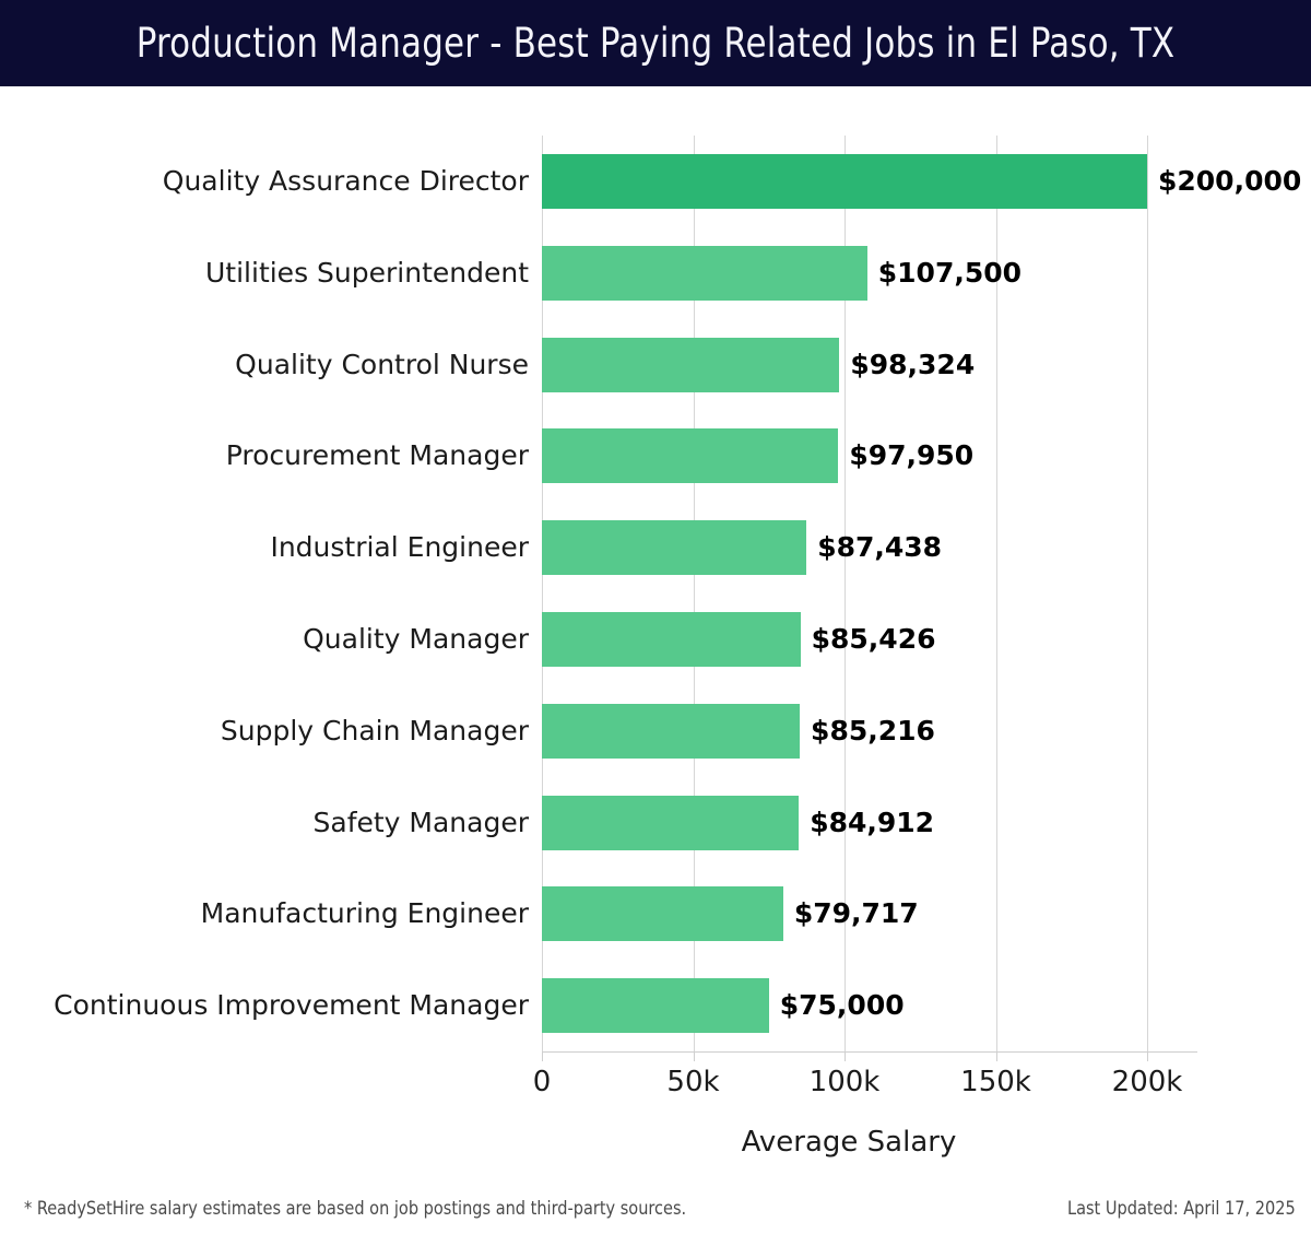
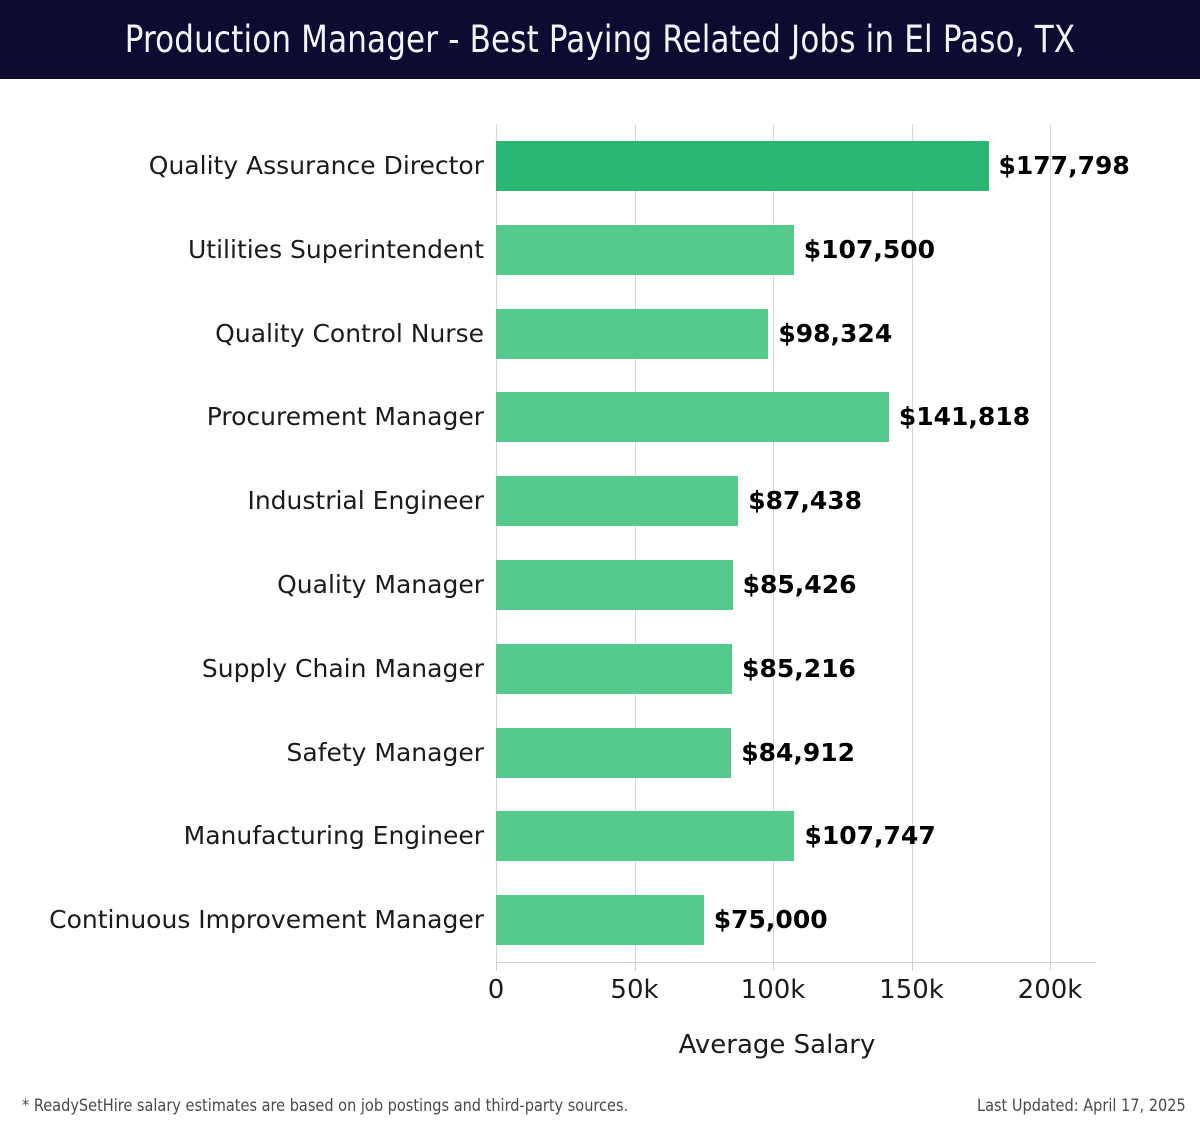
Quality Assurance Director: $200,000 -> $177,798
Procurement Manager: $97,950 -> $141,818
Manufacturing Engineer: $79,717 -> $107,747
